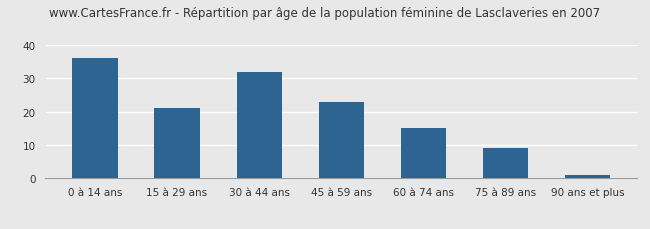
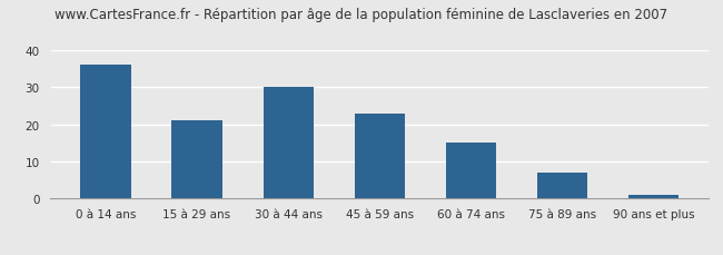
30 à 44 ans: 32 -> 30
75 à 89 ans: 9 -> 7
